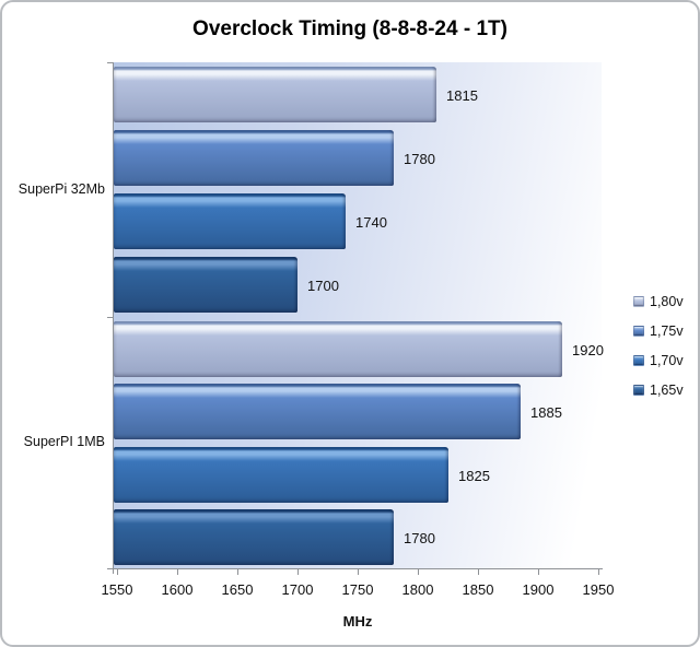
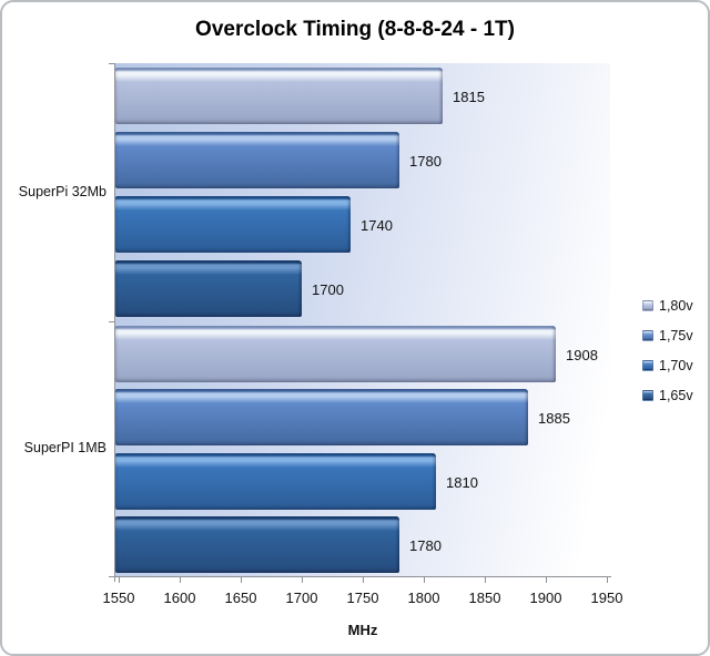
1,80v/SuperPI 1MB: 1920 -> 1908
1,70v/SuperPI 1MB: 1825 -> 1810
